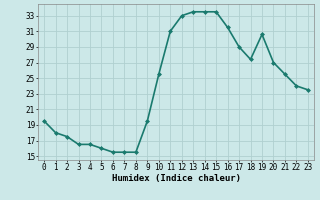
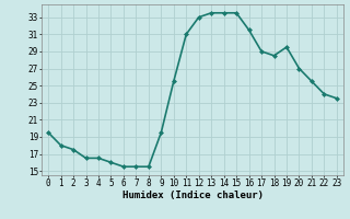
18: 27.4 -> 28.5
19: 30.6 -> 29.5
